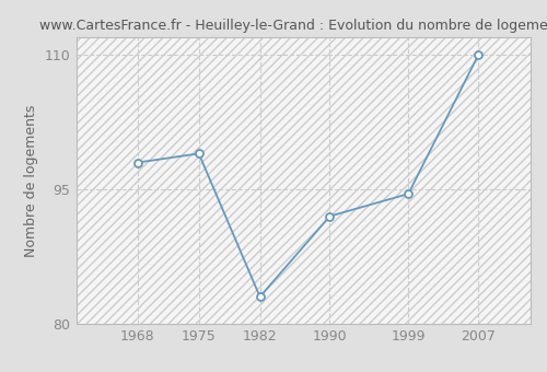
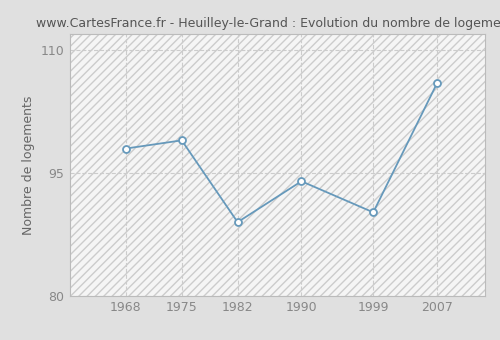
1982: 83.0 -> 89.0
1990: 92.0 -> 94.0
1999: 94.5 -> 90.2
2007: 110.0 -> 106.0
